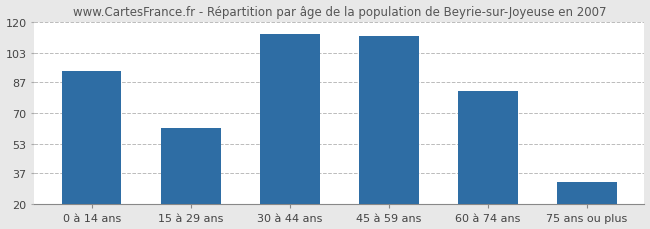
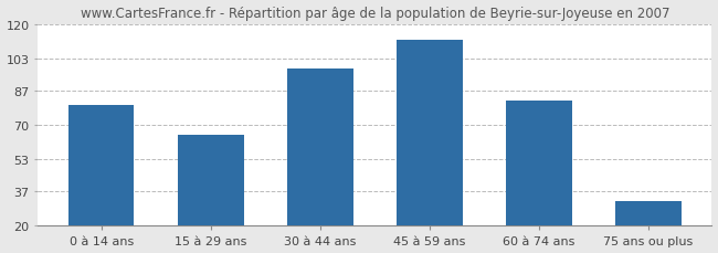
0 à 14 ans: 93 -> 80
15 à 29 ans: 62 -> 65
30 à 44 ans: 113 -> 98
